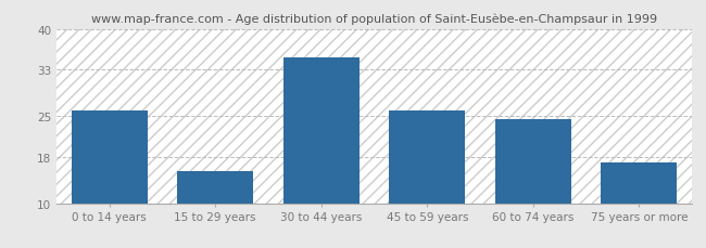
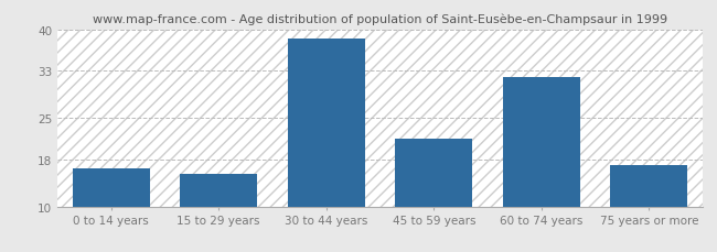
0 to 14 years: 26.0 -> 16.4
30 to 44 years: 35.0 -> 38.4
45 to 59 years: 26.0 -> 21.4
60 to 74 years: 24.5 -> 32.0
